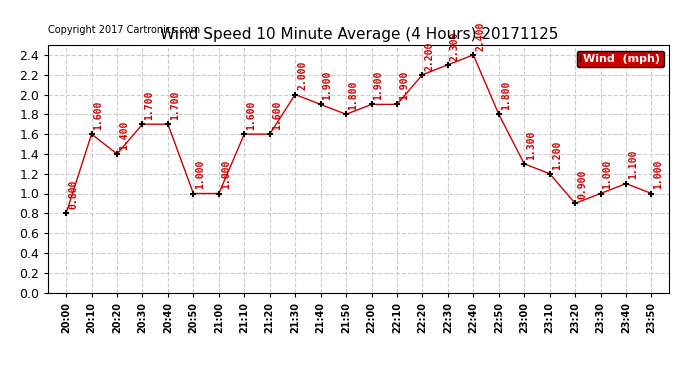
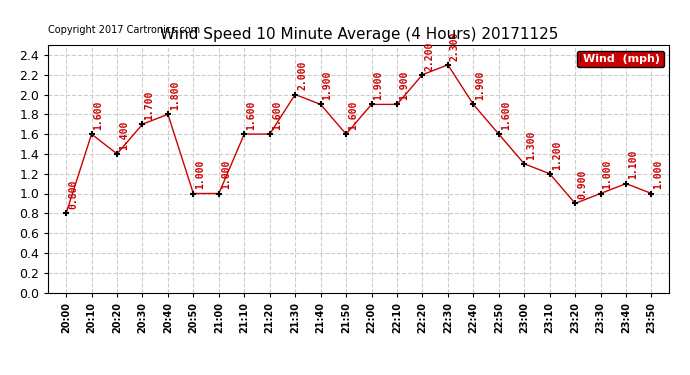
20:40: 1.700 -> 1.800
21:50: 1.800 -> 1.600
22:40: 2.4 -> 1.9
22:50: 1.800 -> 1.600
